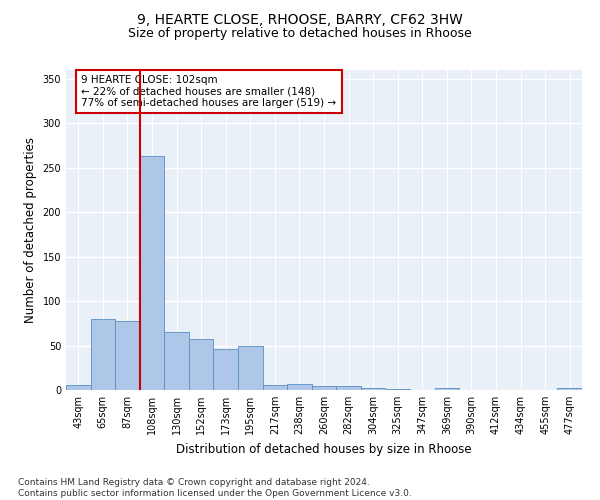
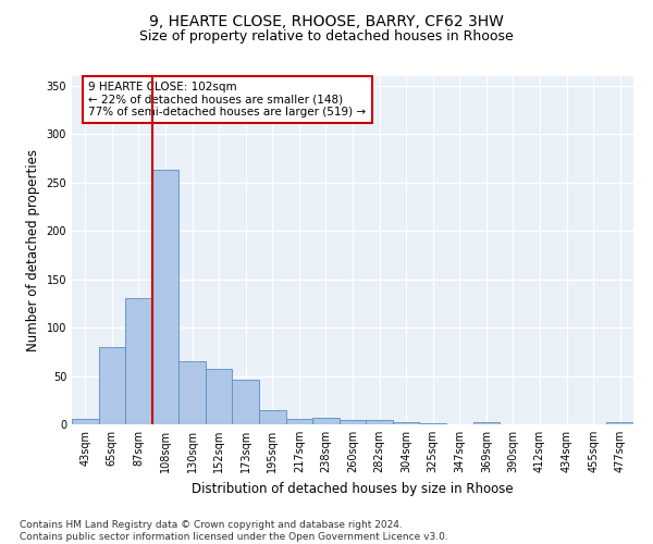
87sqm: 78 -> 130
195sqm: 50 -> 15
